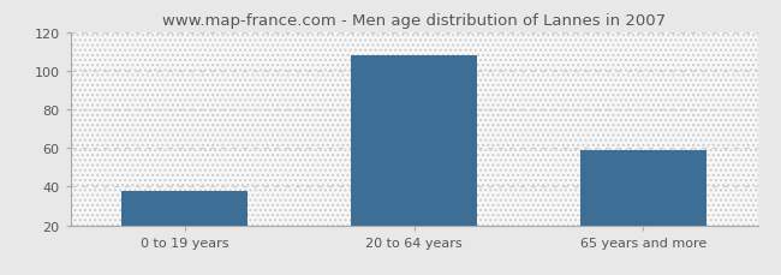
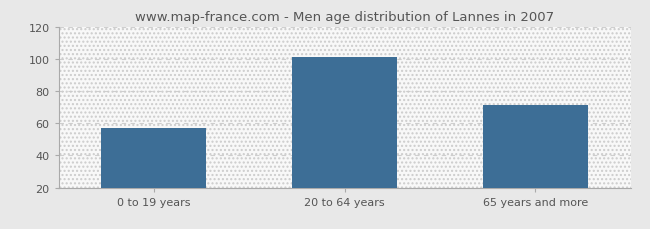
0 to 19 years: 38 -> 57
20 to 64 years: 108 -> 101
65 years and more: 59 -> 71
